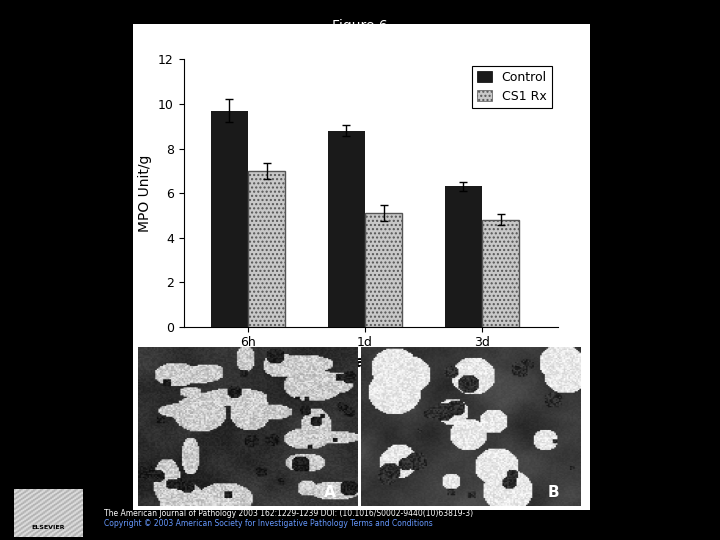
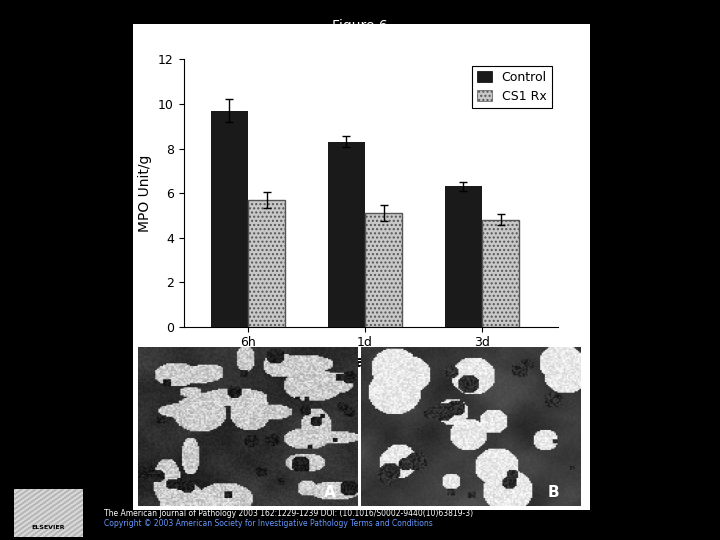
CS1 Rx/6h: 7.0 -> 5.7
Control/1d: 8.8 -> 8.3
